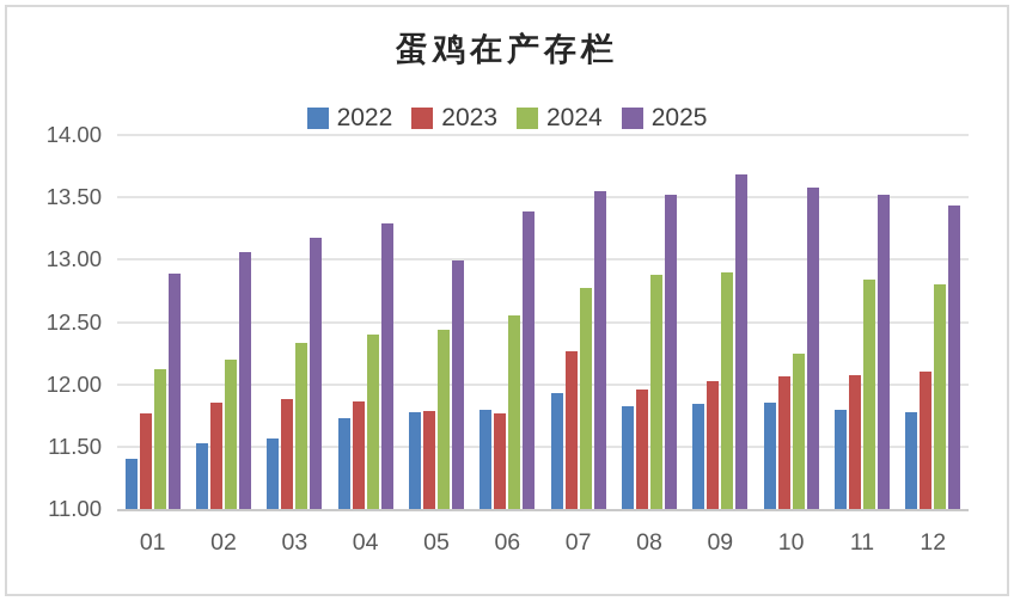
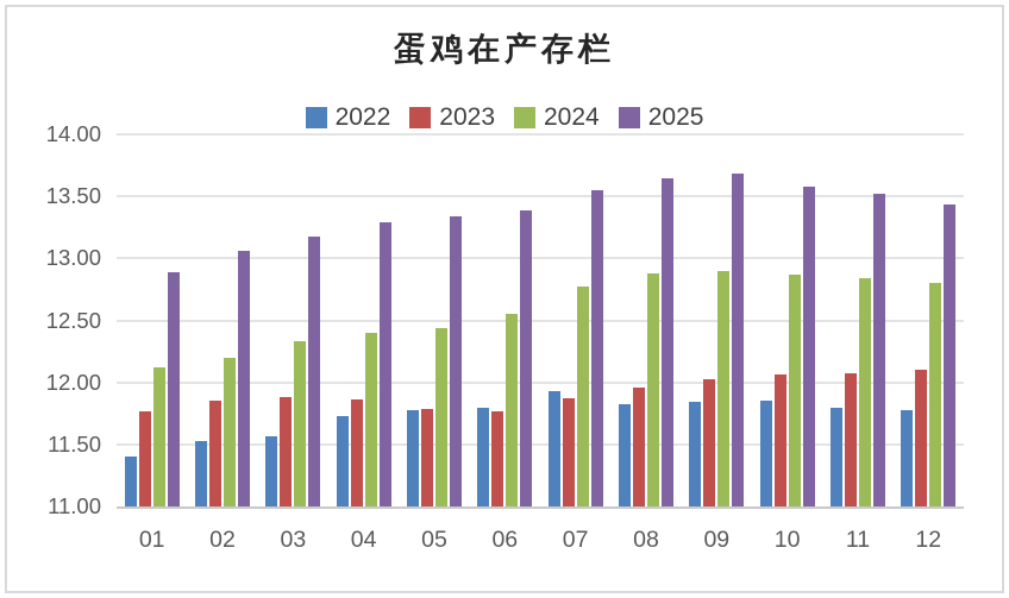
2025/05: 12.99 -> 13.34
2023/07: 12.27 -> 11.87
2025/08: 13.52 -> 13.65
2024/10: 12.25 -> 12.87
